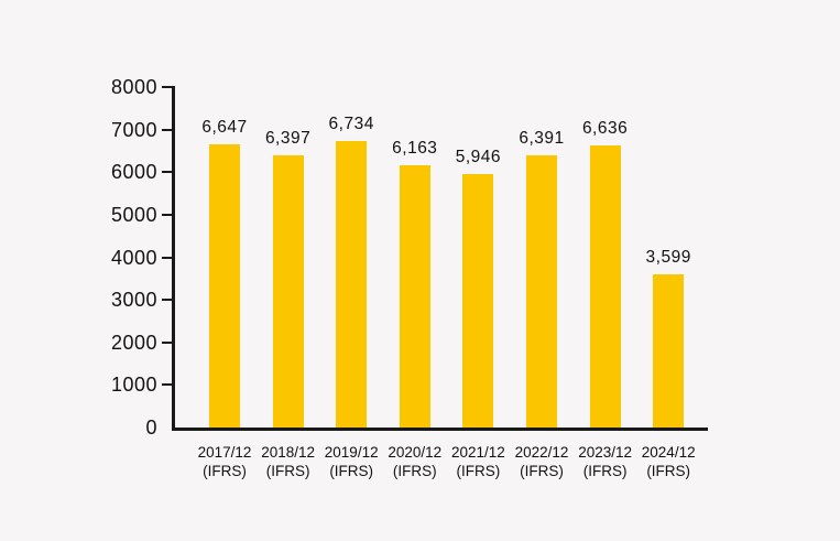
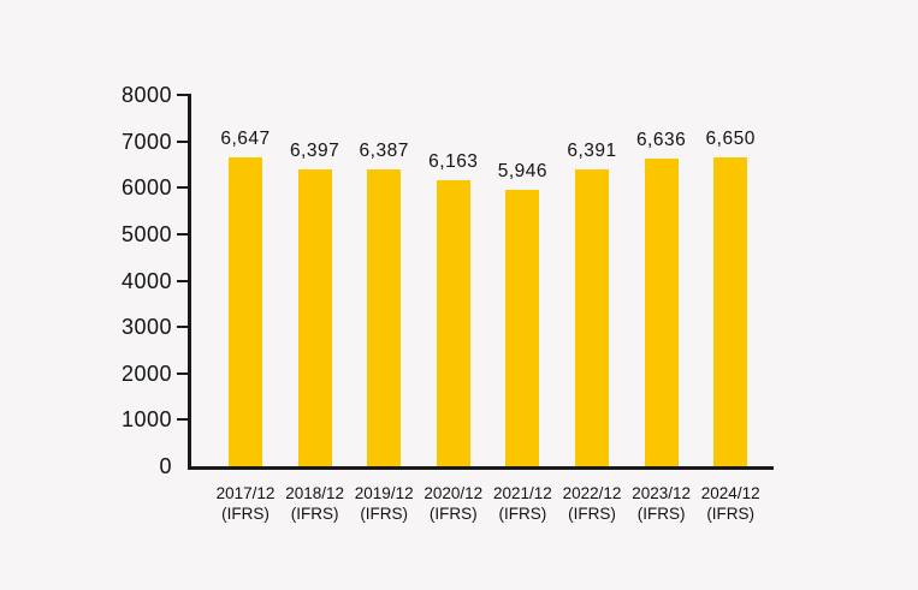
2019/12: 6,734 -> 6,387
2024/12: 3,599 -> 6,650
